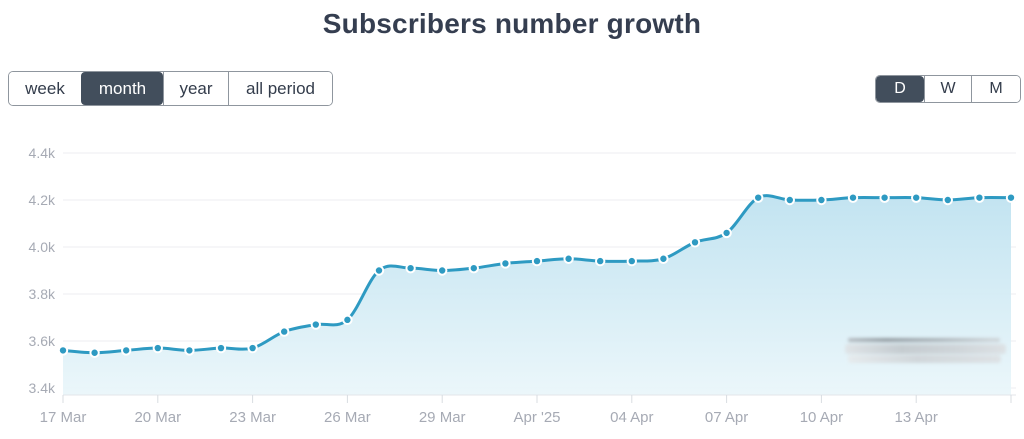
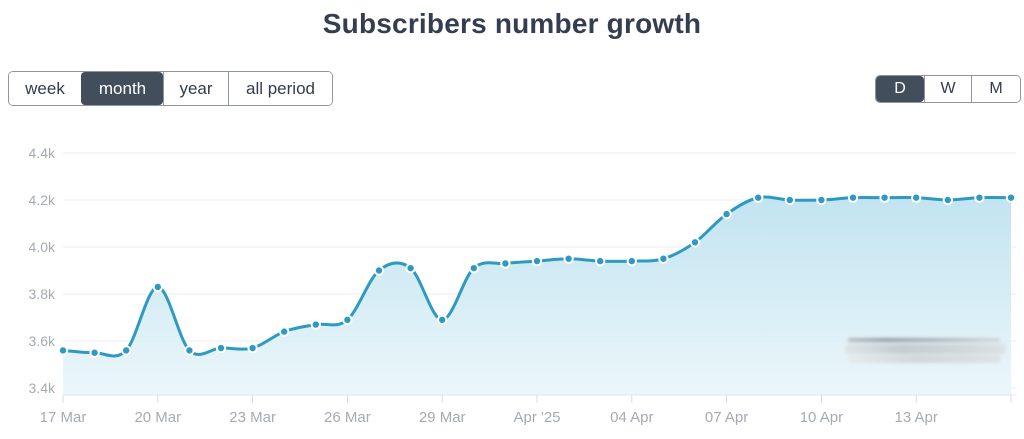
20 Mar: 3.57k -> 3.83k
29 Mar: 3.90k -> 3.69k
07 Apr: 4.06k -> 4.14k
